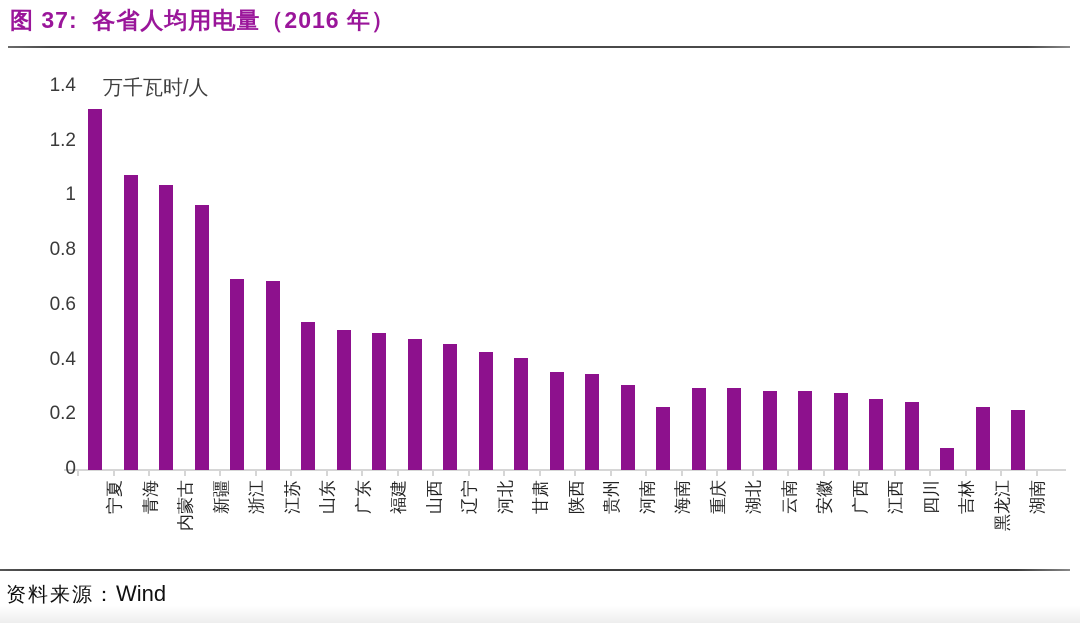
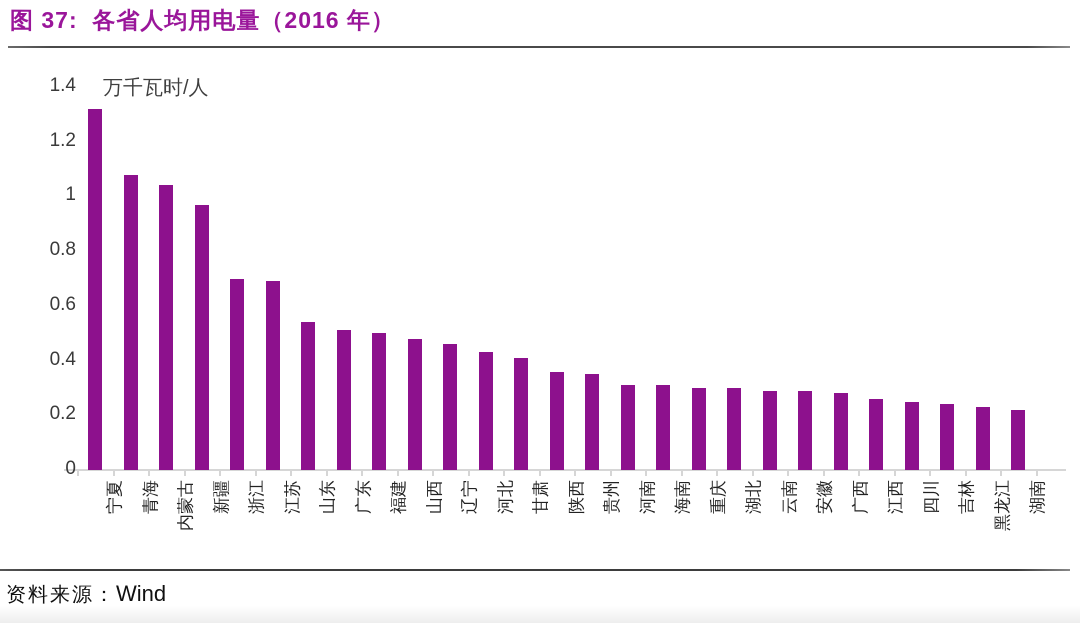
海南: 0.23 -> 0.31
吉林: 0.08 -> 0.24
